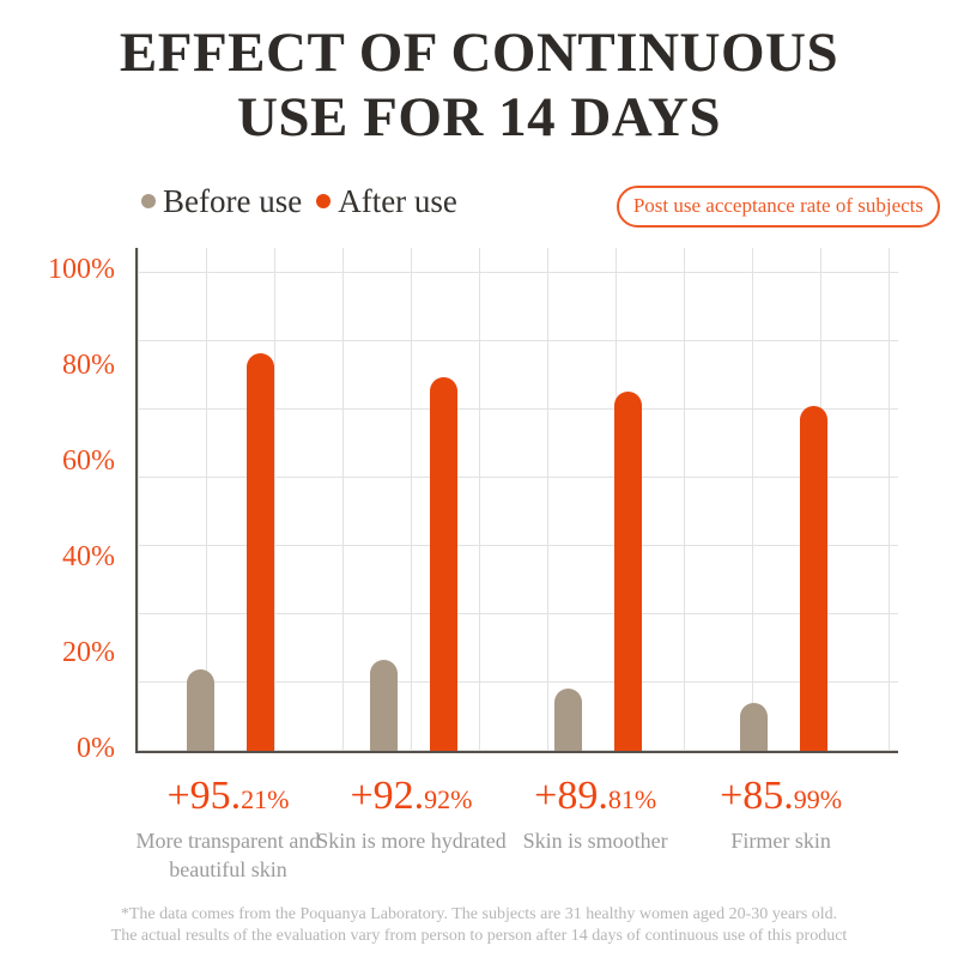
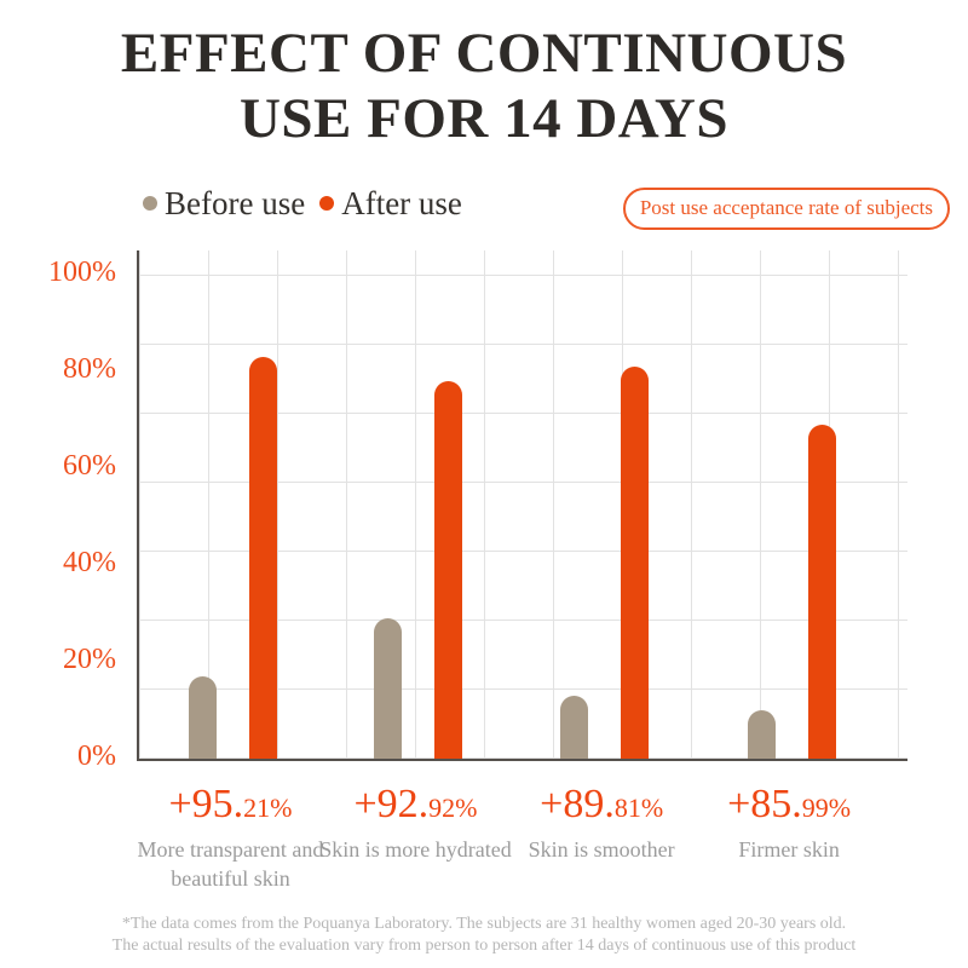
Before use/Skin is more hydrated: 19% -> 29%
After use/Skin is smoother: 75% -> 81%
After use/Firmer skin: 72% -> 69%
